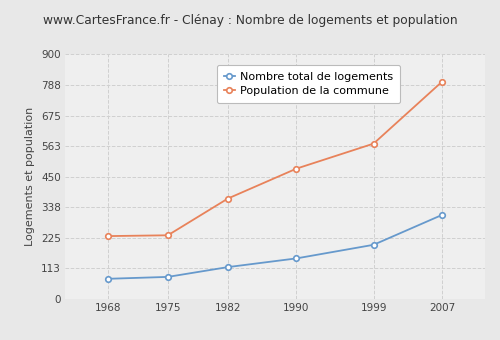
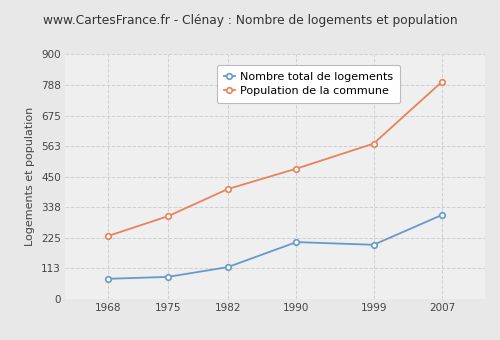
Population de la commune/1975: 235 -> 305
Population de la commune/1982: 370 -> 405
Nombre total de logements/1990: 150 -> 210
